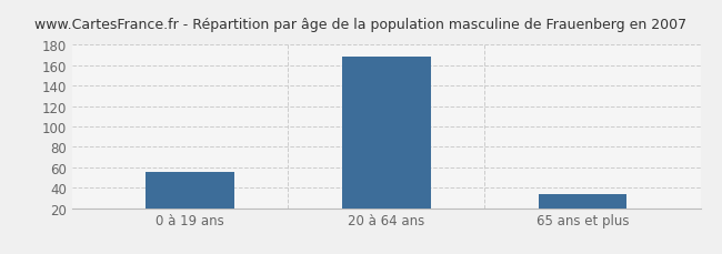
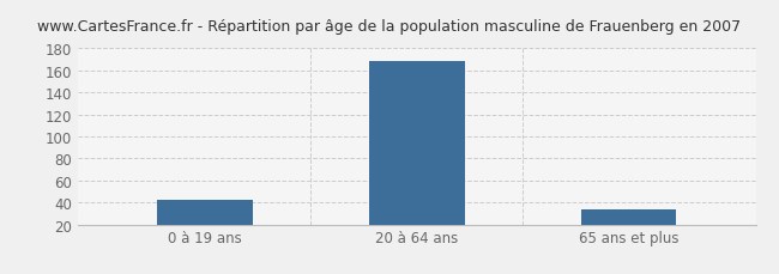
0 à 19 ans: 55 -> 42
